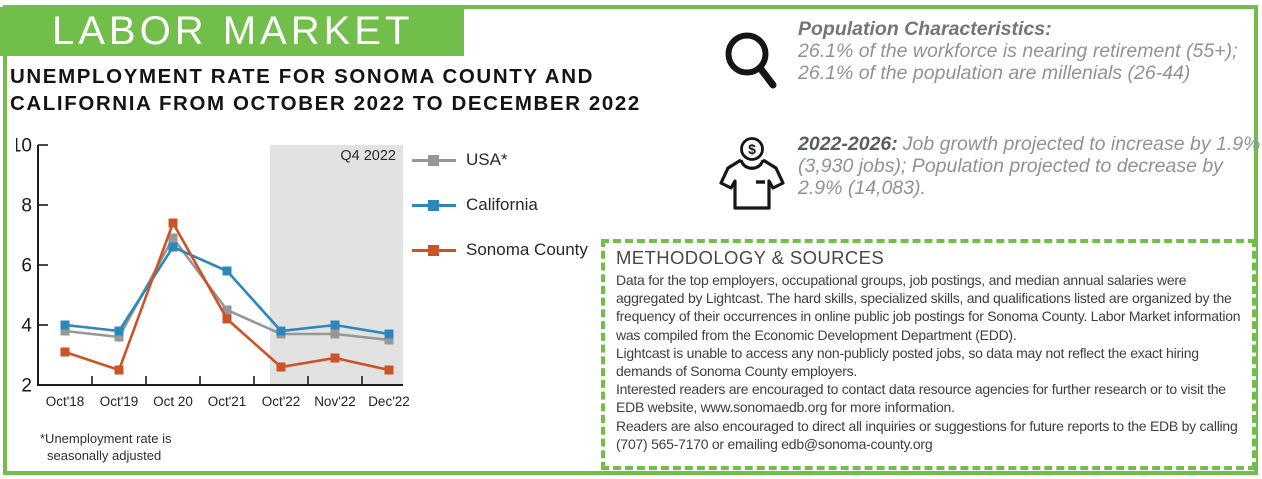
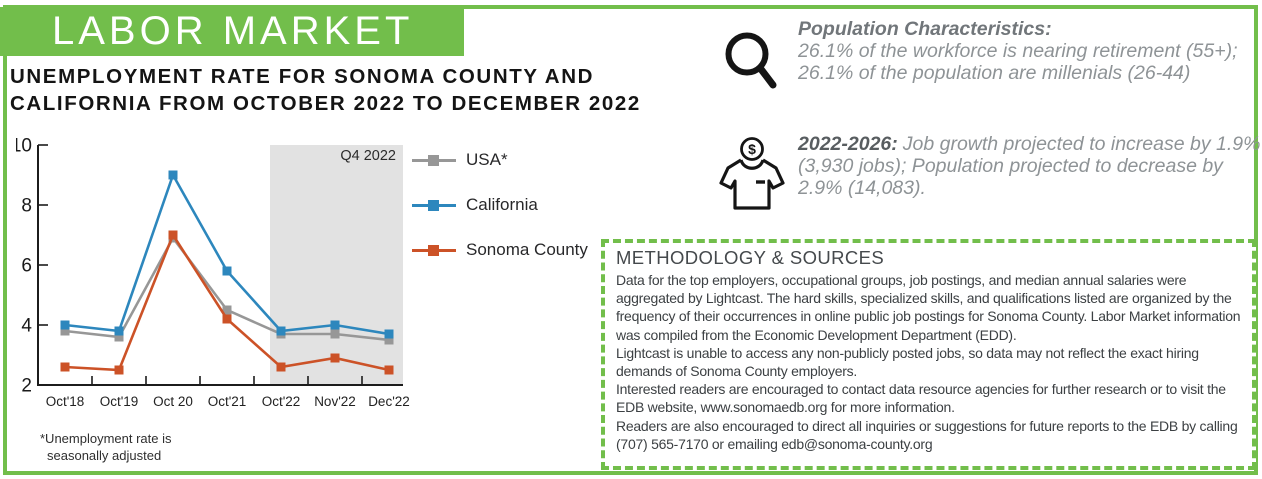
Sonoma County/Oct'18: 3.1 -> 2.6
California/Oct 20: 6.6 -> 9.0
Sonoma County/Oct 20: 7.4 -> 7.0
